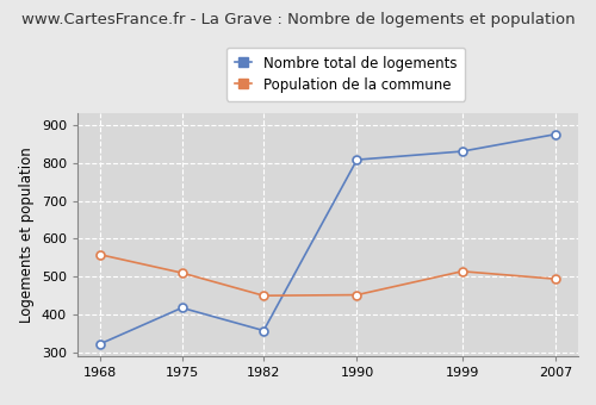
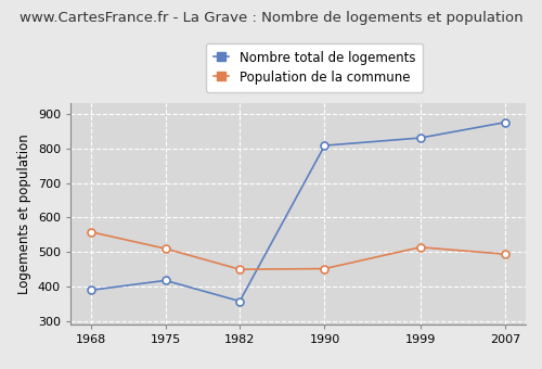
Nombre total de logements/1968: 323 -> 390
